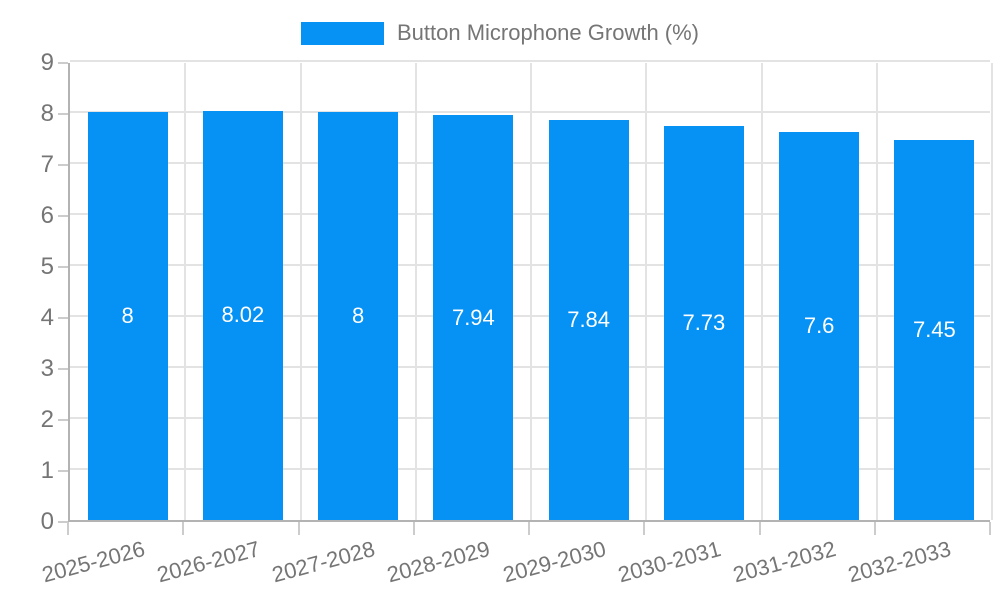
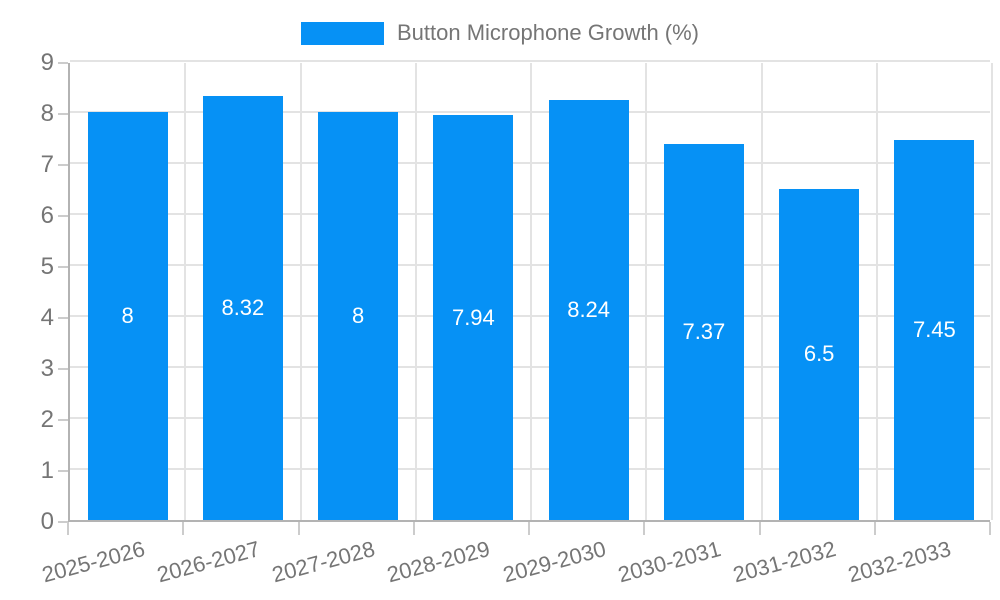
2026-2027: 8.02 -> 8.32
2029-2030: 7.84 -> 8.24
2030-2031: 7.73 -> 7.37
2031-2032: 7.6 -> 6.5
